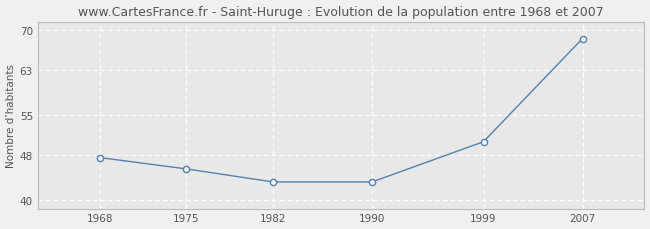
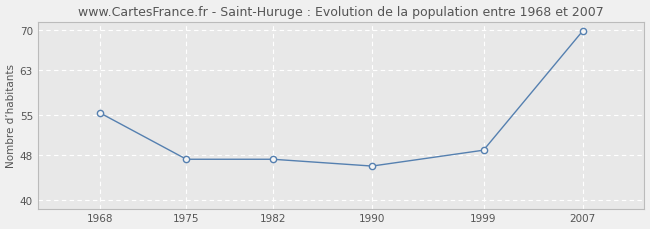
1968: 47.5 -> 55.4
1975: 45.5 -> 47.2
1982: 43.2 -> 47.2
1990: 43.2 -> 46.0
1999: 50.3 -> 48.8
2007: 68.5 -> 69.8
